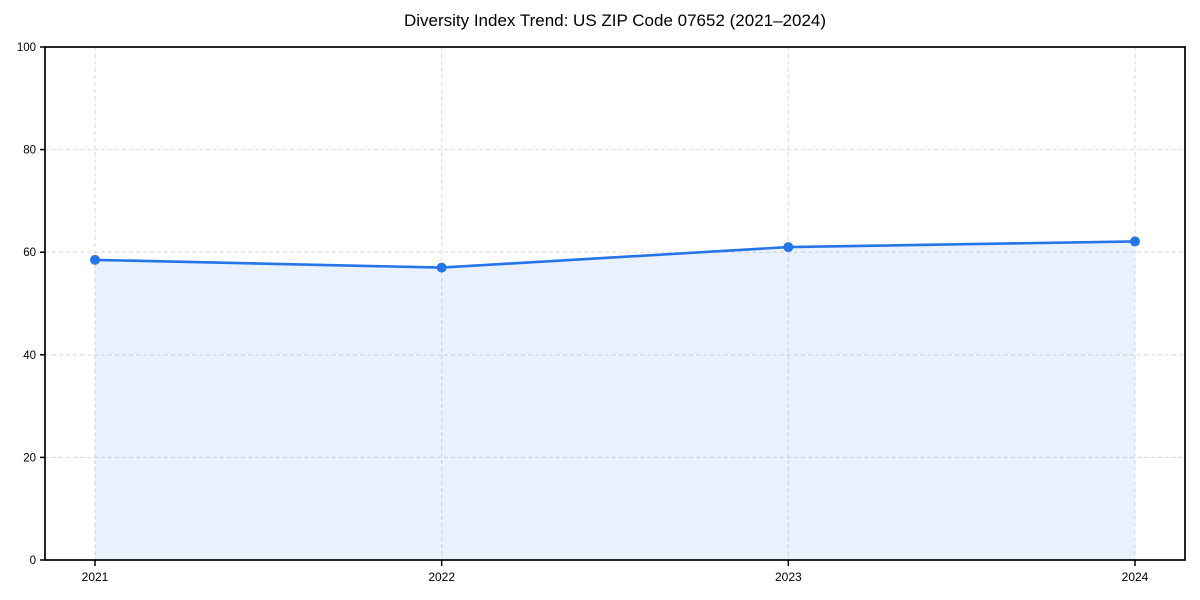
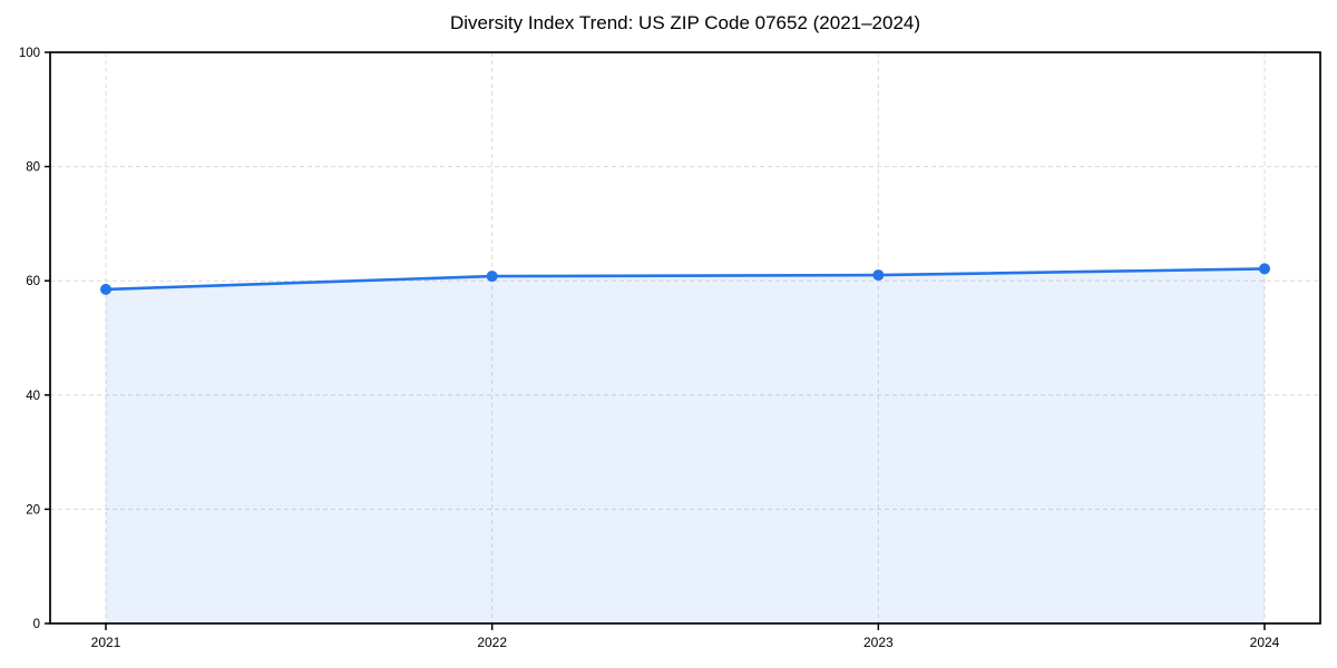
2022: 57 -> 61
